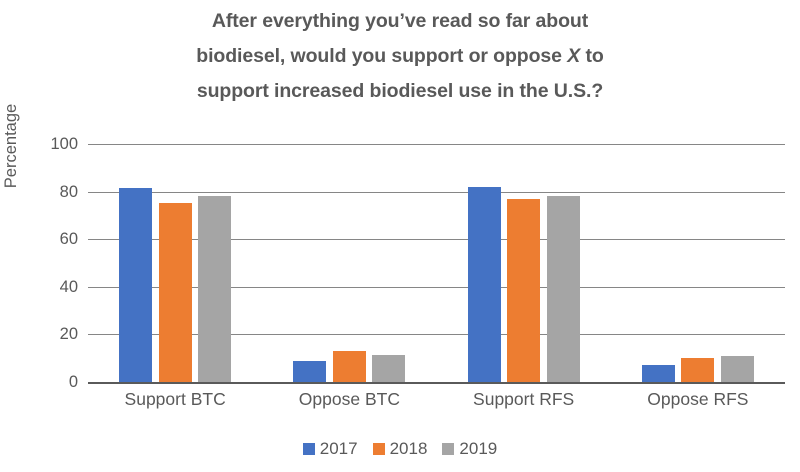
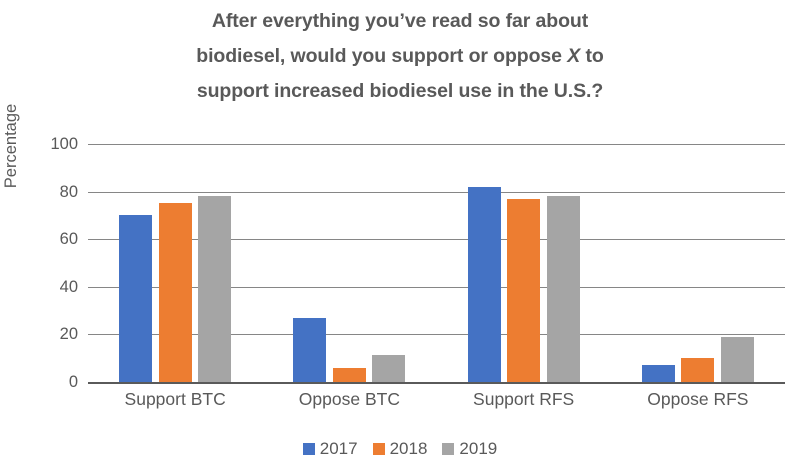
2017/Support BTC: 82 -> 70
2017/Oppose BTC: 9 -> 27
2018/Oppose BTC: 13 -> 6
2019/Oppose RFS: 11 -> 19
